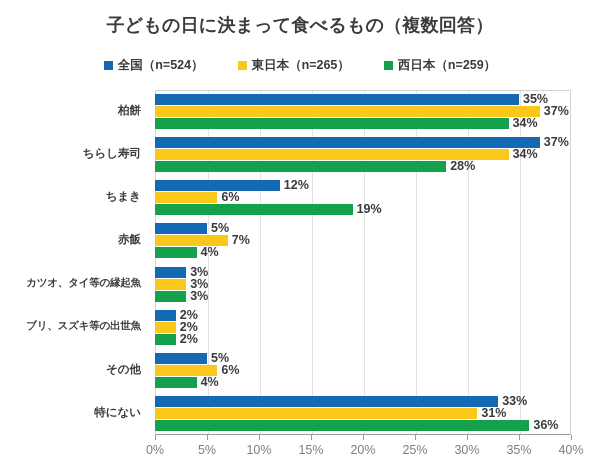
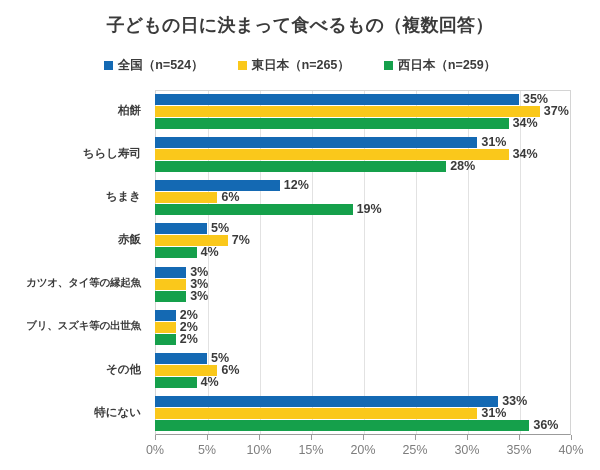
全国（n=524）/ちらし寿司: 37% -> 31%
